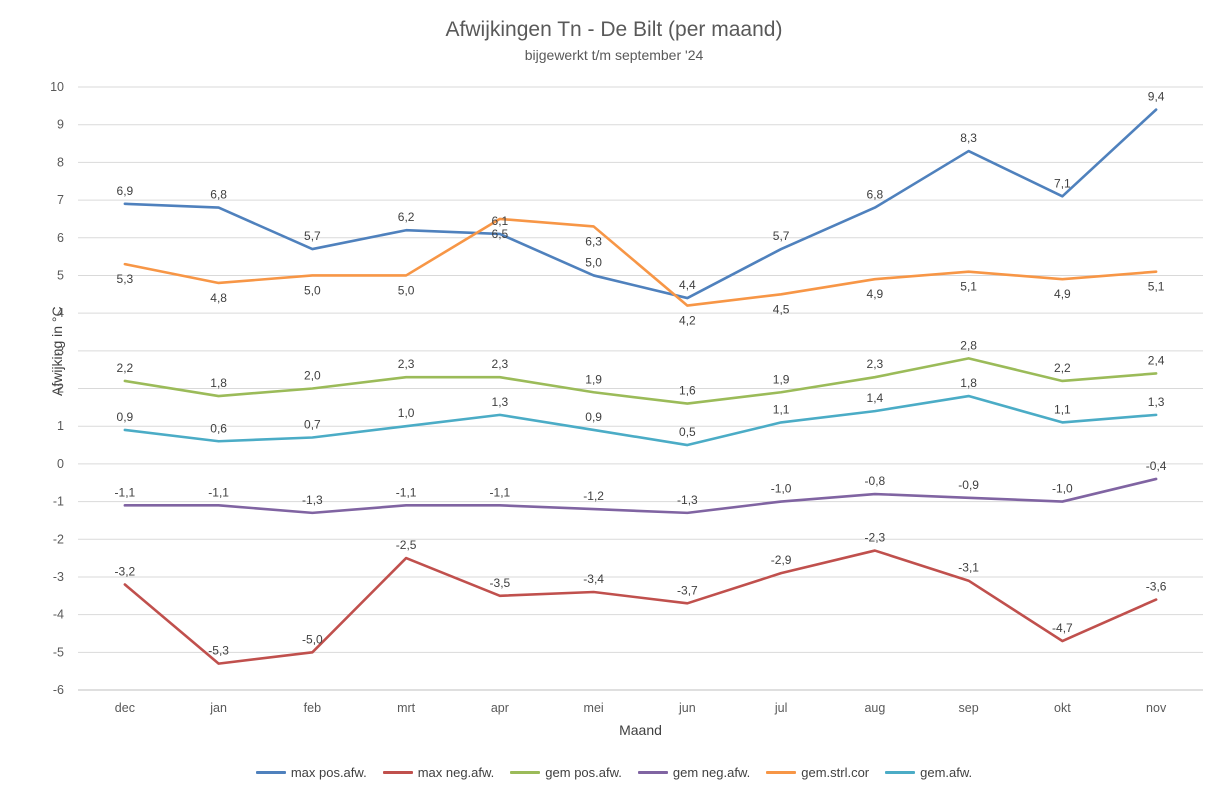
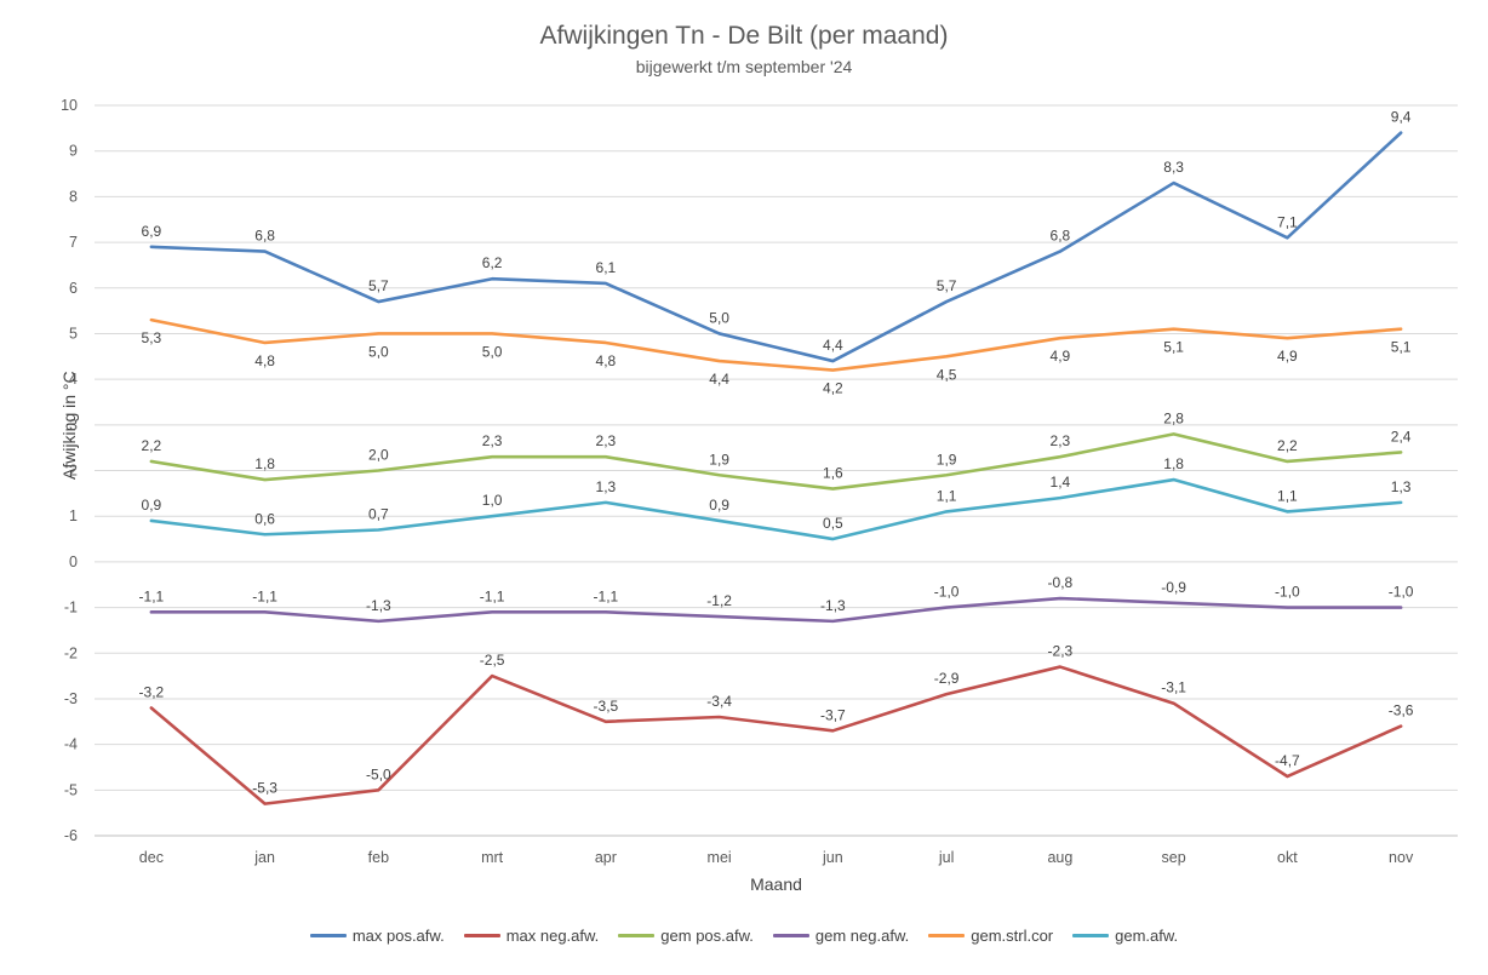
gem.strl.cor/apr: 6,5 -> 4,8
gem.strl.cor/mei: 6,3 -> 4,4
gem neg.afw./nov: -0,4 -> -1,0
